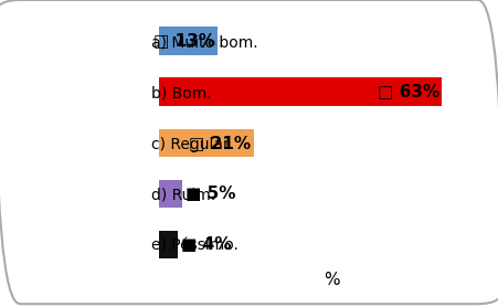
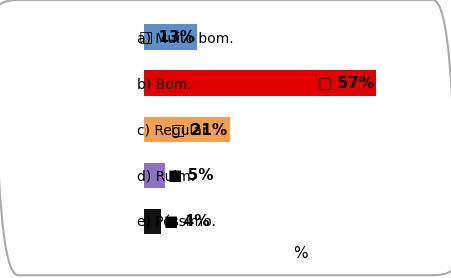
b) Bom.: 63% -> 57%
